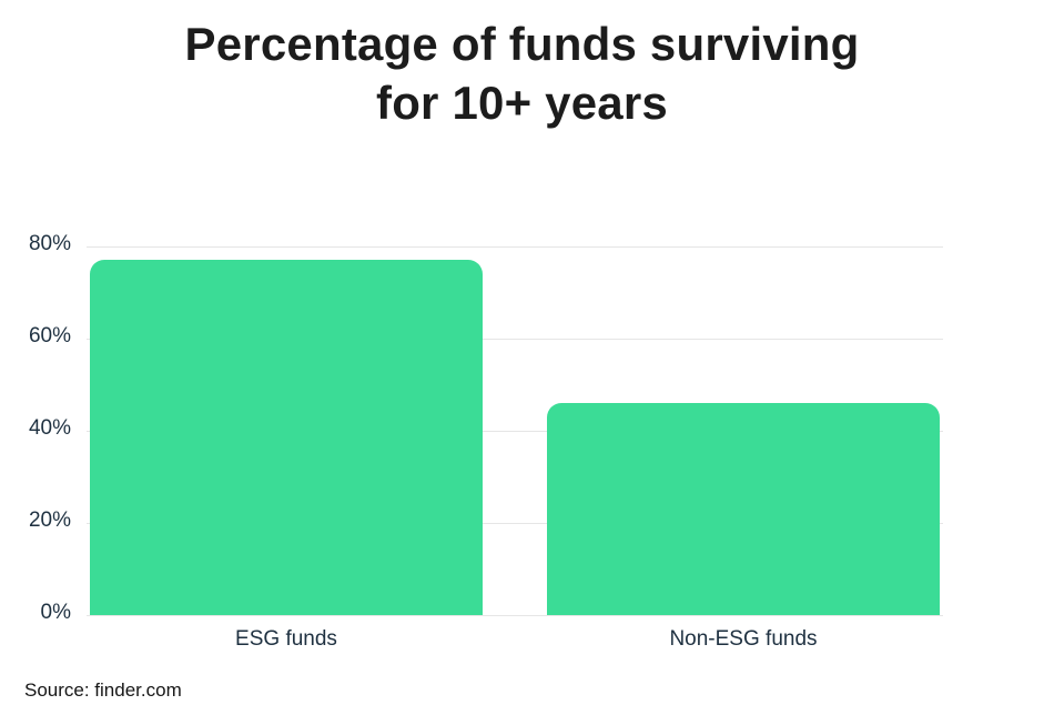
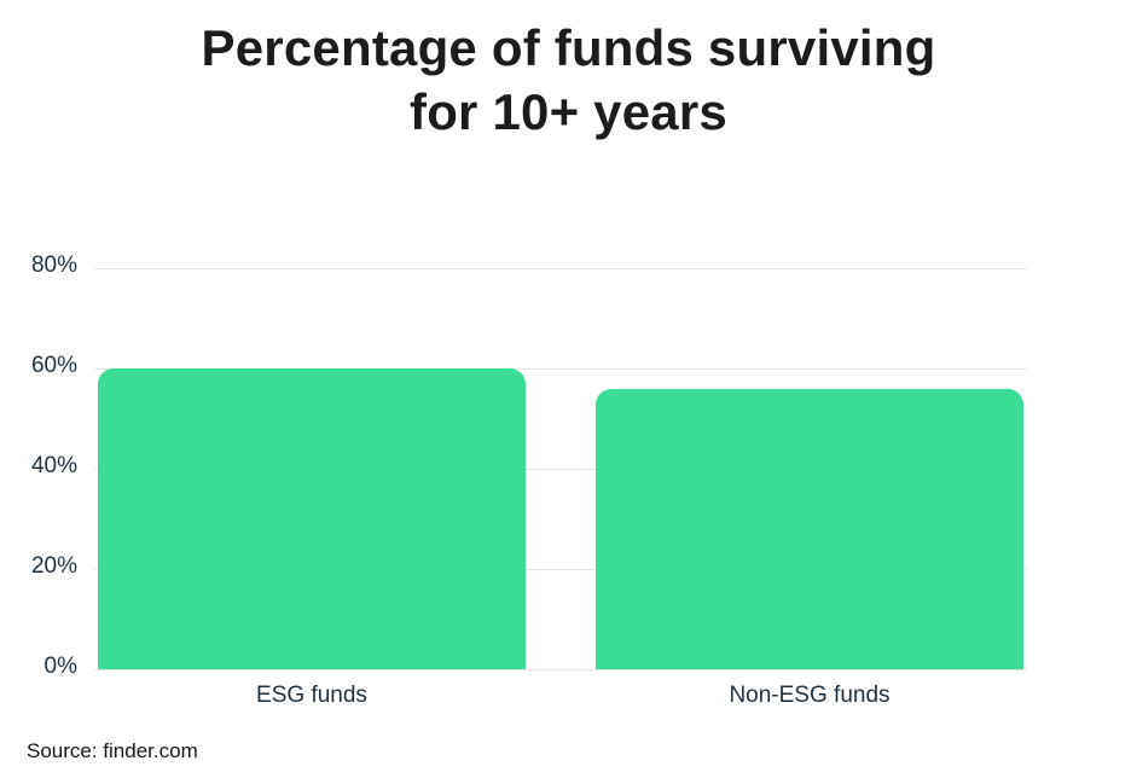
ESG funds: 77% -> 60%
Non-ESG funds: 46% -> 56%
